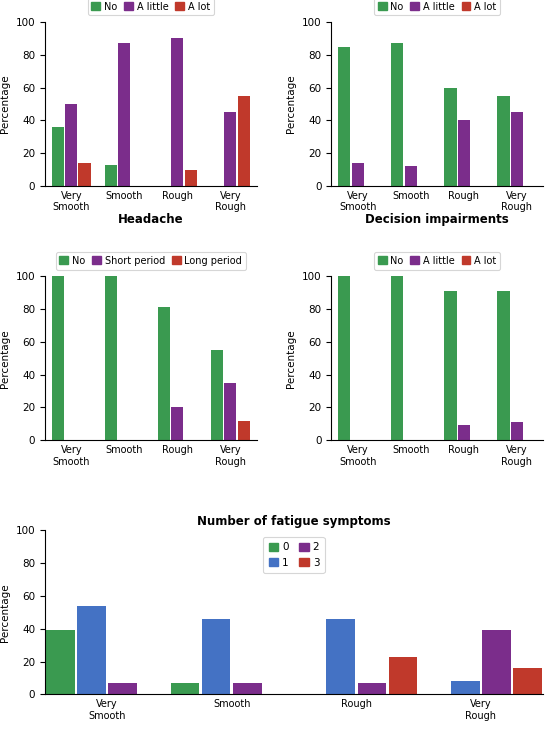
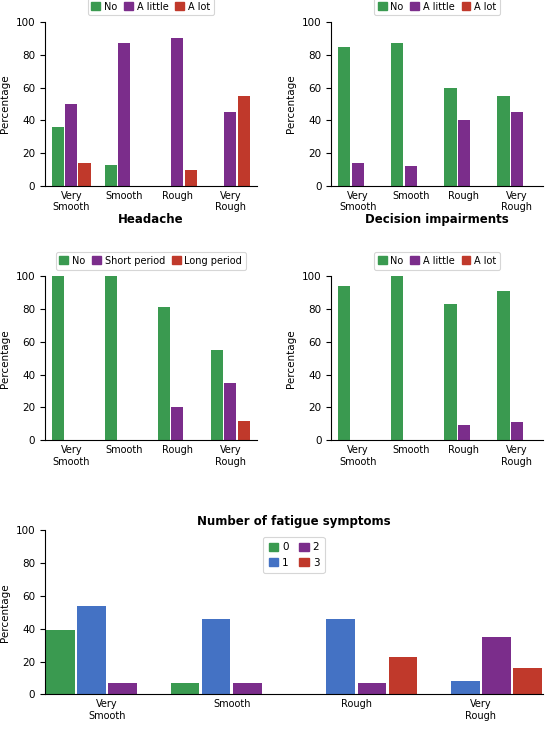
Decision impairments/No/Very Smooth: 100 -> 94
Decision impairments/No/Rough: 91 -> 83
Number of fatigue symptoms/2/Very Rough: 39 -> 35
